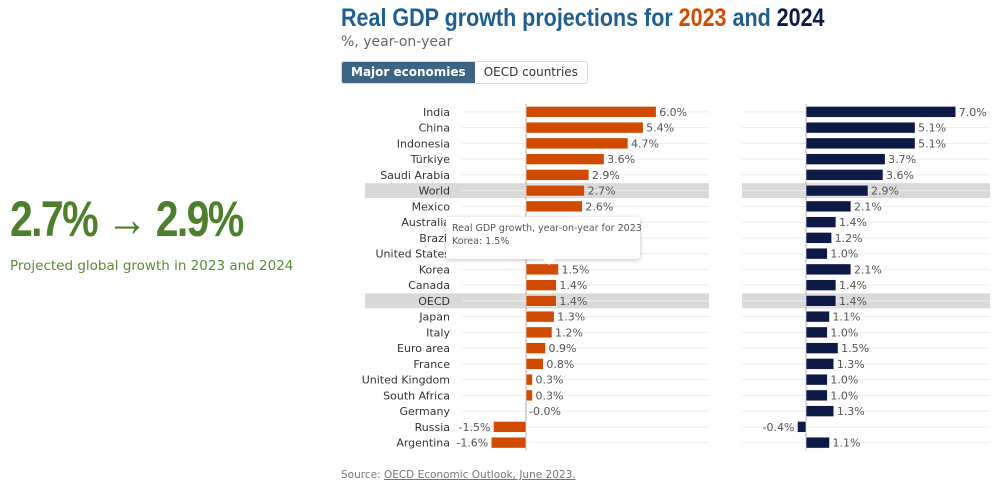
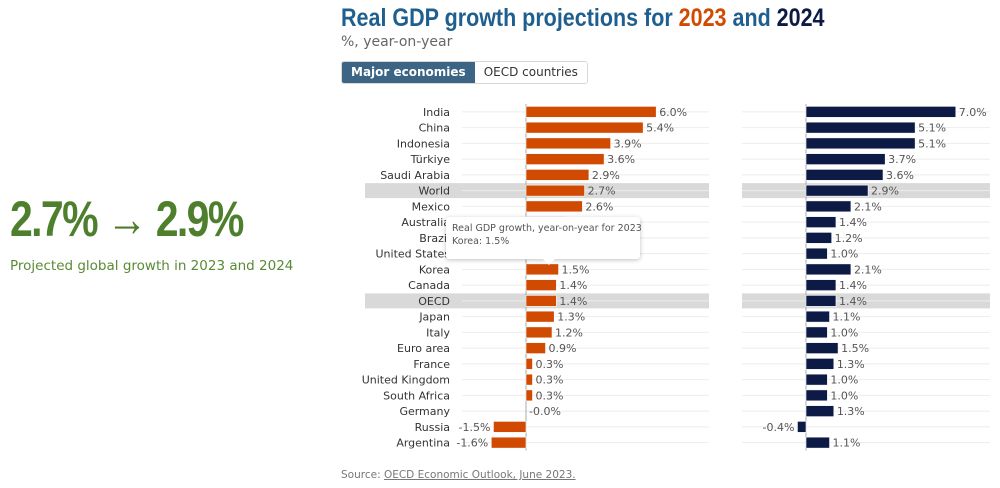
2023/Indonesia: 4.7% -> 3.9%
2023/France: 0.8% -> 0.3%
